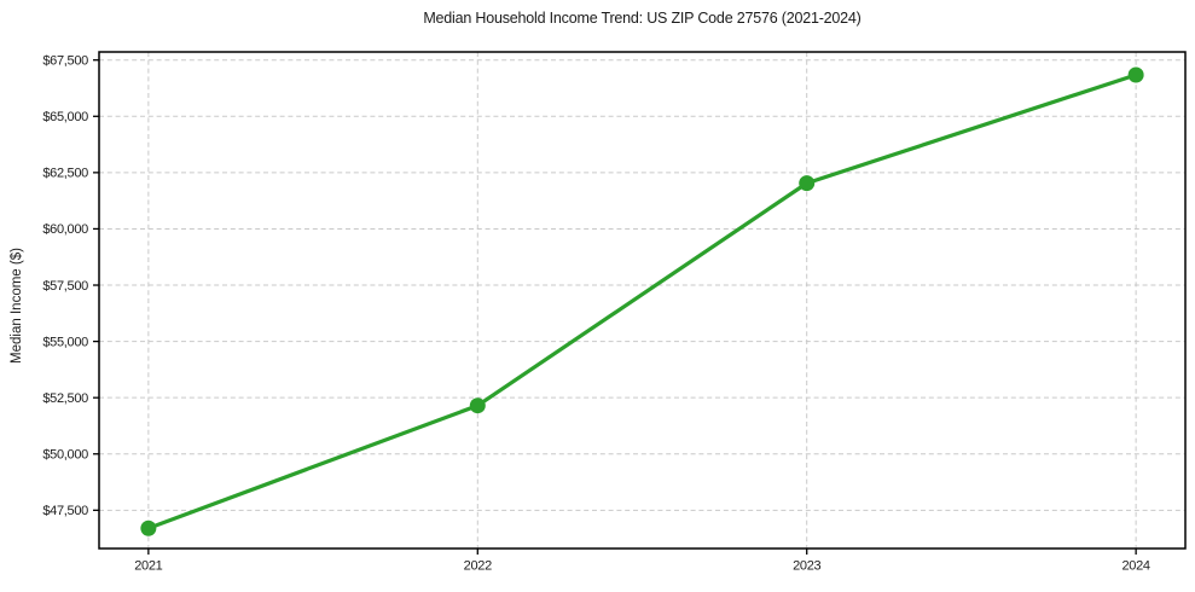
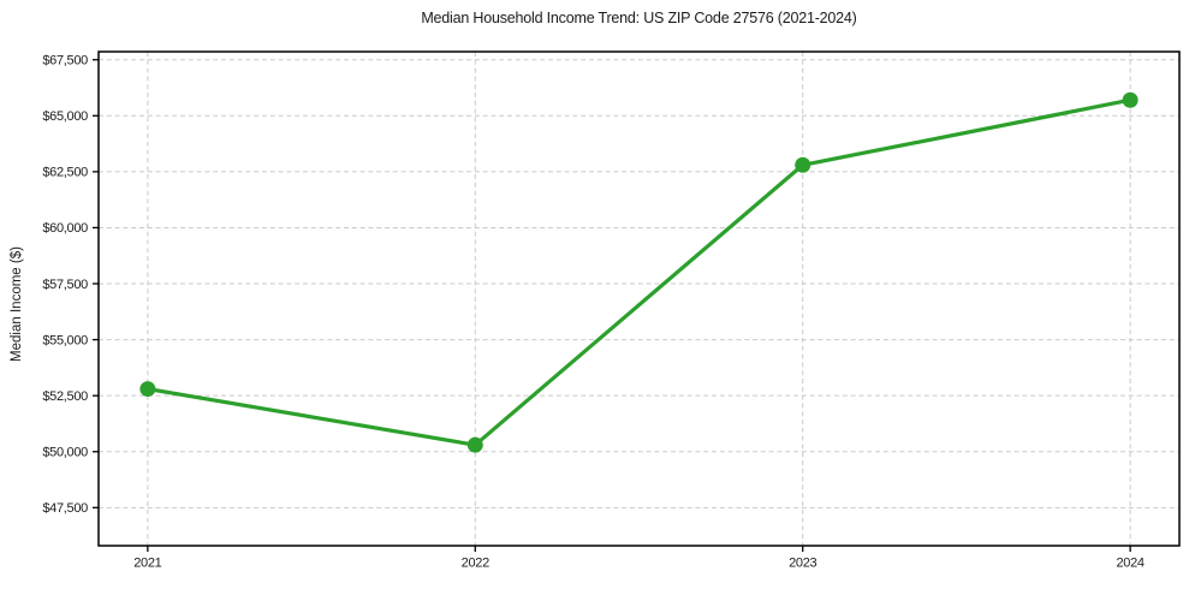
2021: $46700 -> $52800
2022: $52200 -> $50300
2023: $62000 -> $62800
2024: $66800 -> $65700
